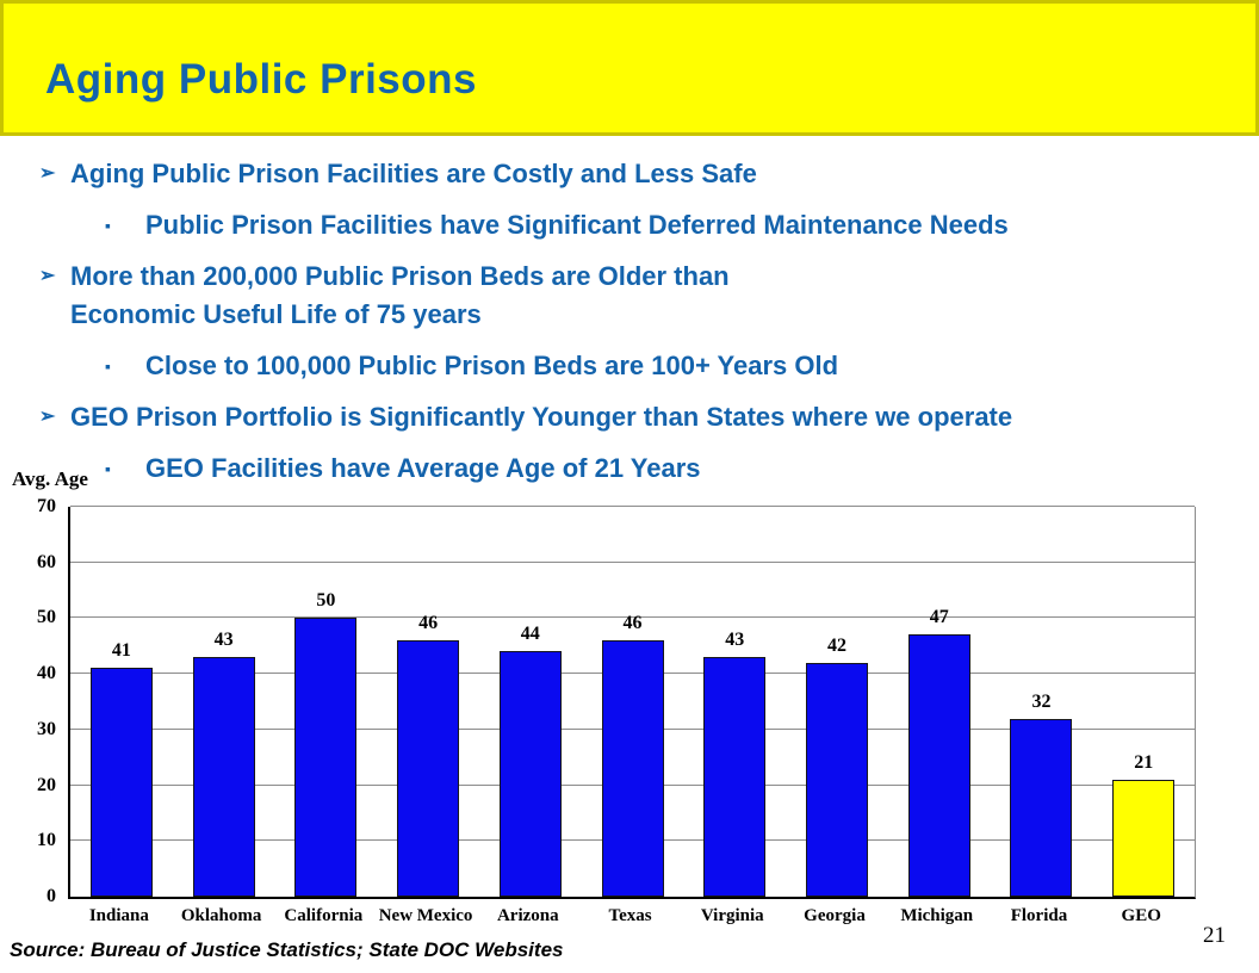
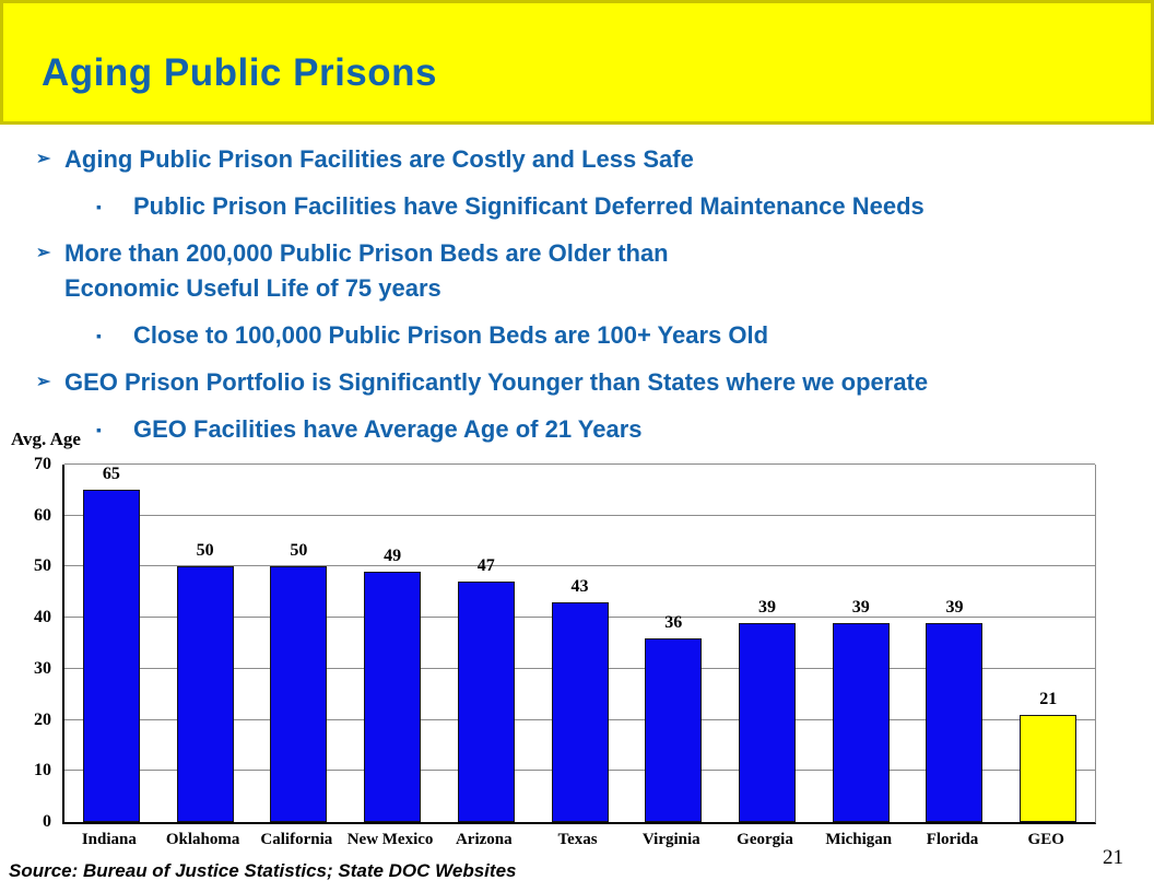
Indiana: 41 -> 65
Oklahoma: 43 -> 50
New Mexico: 46 -> 49
Arizona: 44 -> 47
Texas: 46 -> 43
Virginia: 43 -> 36
Georgia: 42 -> 39
Michigan: 47 -> 39
Florida: 32 -> 39
